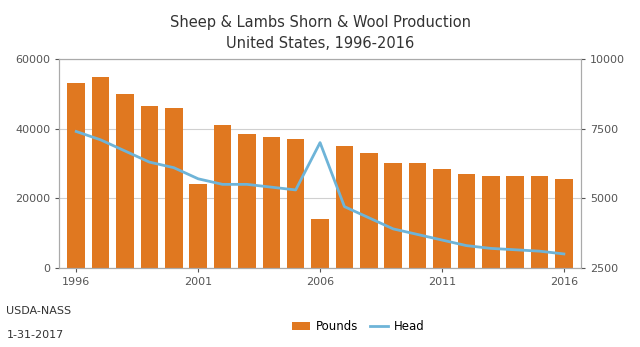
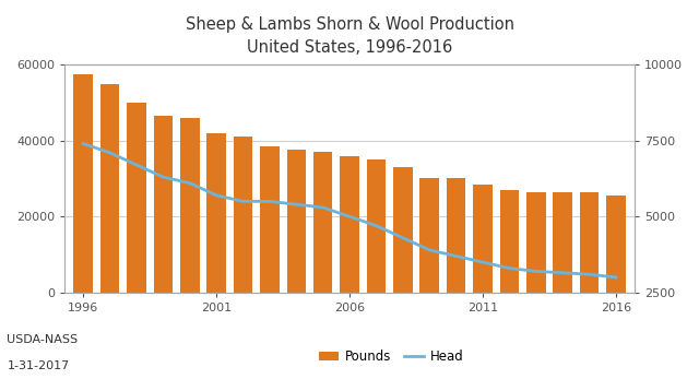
Pounds/1996: 53000 -> 57500
Pounds/2001: 24000 -> 42000
Pounds/2006: 14000 -> 36000
Head/2006: 7000 -> 5000
